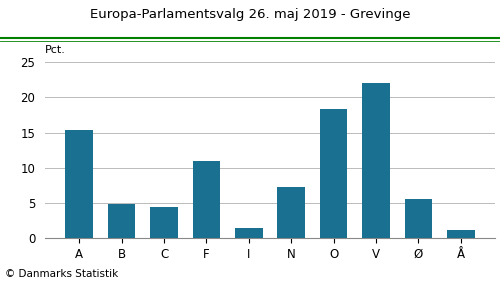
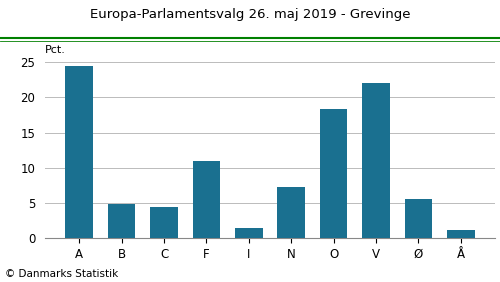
A: 15.4 -> 24.5
